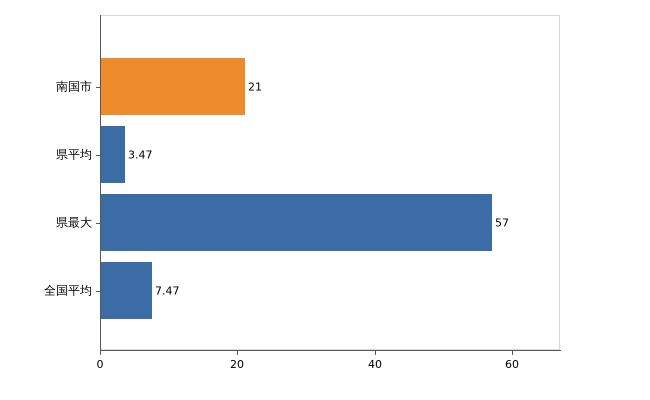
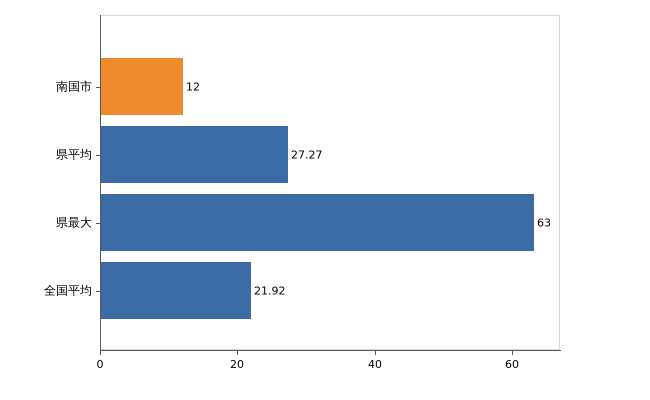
南国市: 21 -> 12
県平均: 3.47 -> 27.27
県最大: 57 -> 63
全国平均: 7.47 -> 21.92
